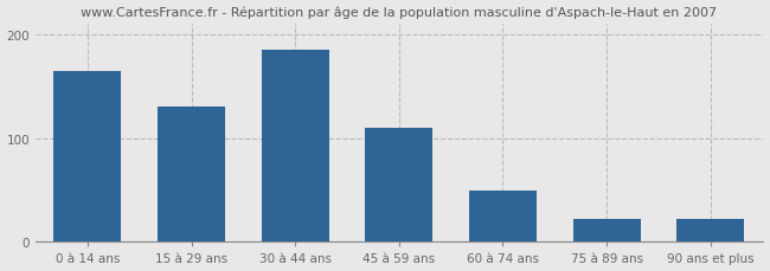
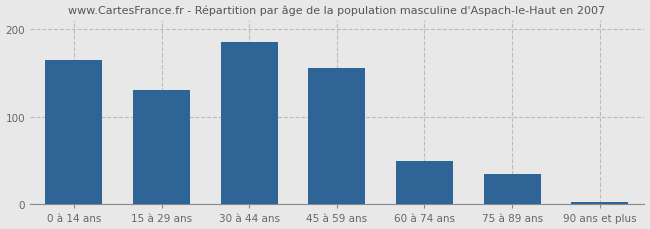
45 à 59 ans: 110 -> 155
75 à 89 ans: 22 -> 35
90 ans et plus: 22 -> 3
